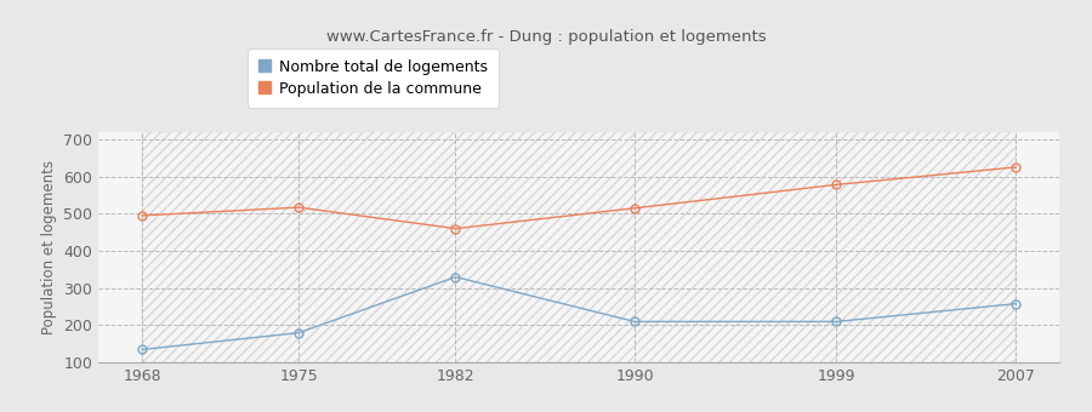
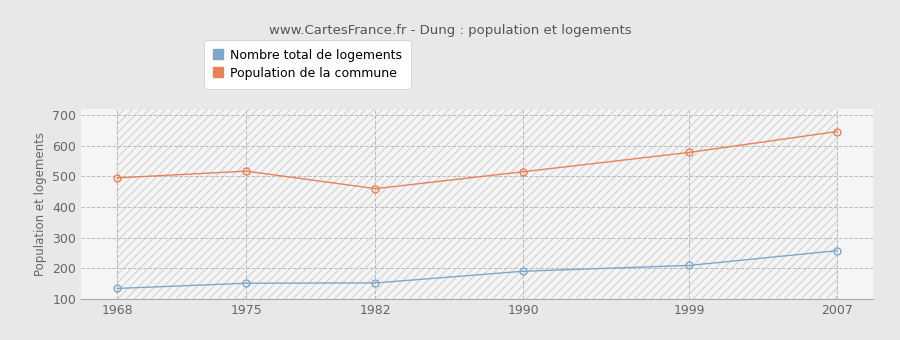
Nombre total de logements/1975: 180 -> 152
Nombre total de logements/1982: 330 -> 153
Nombre total de logements/1990: 210 -> 191
Population de la commune/2007: 625 -> 646
